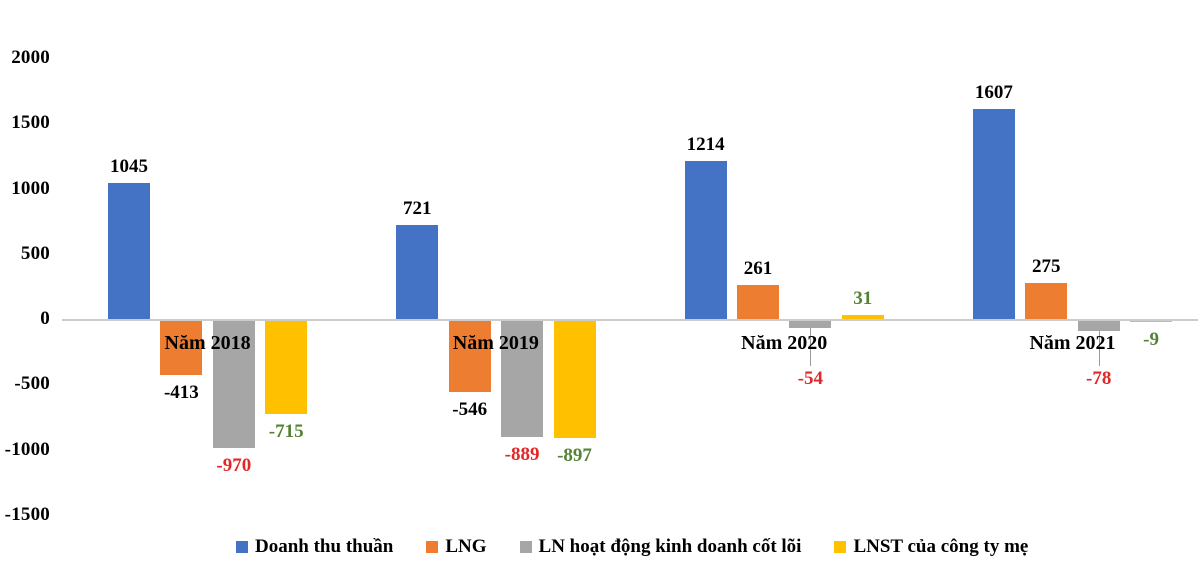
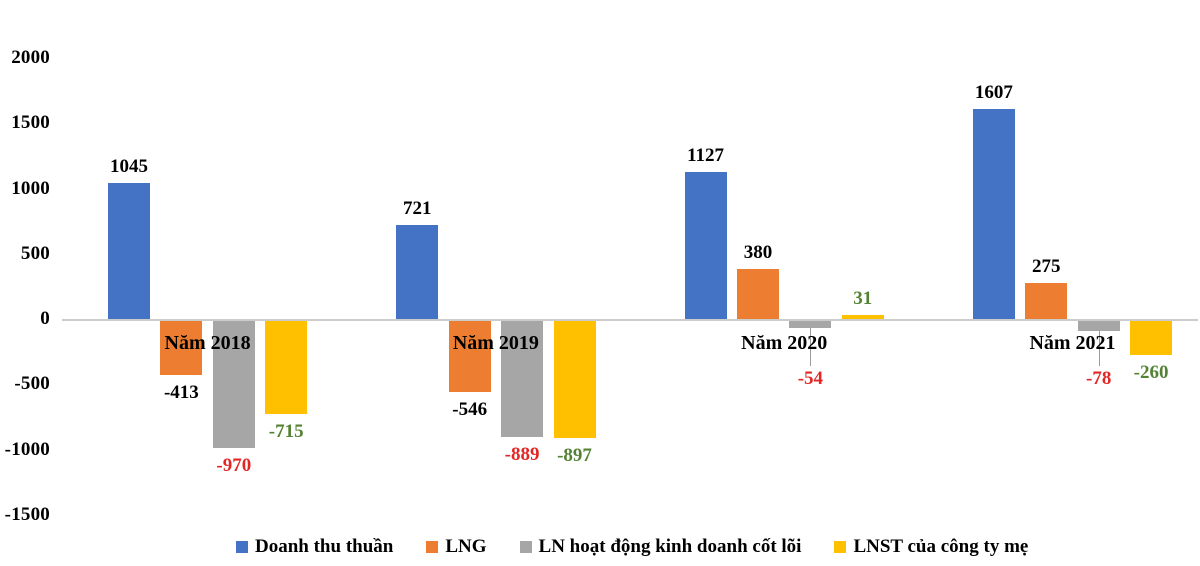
Doanh thu thuần/Năm 2020: 1214 -> 1127
LNG/Năm 2020: 261 -> 380
LNST của công ty mẹ/Năm 2021: -9 -> -260
